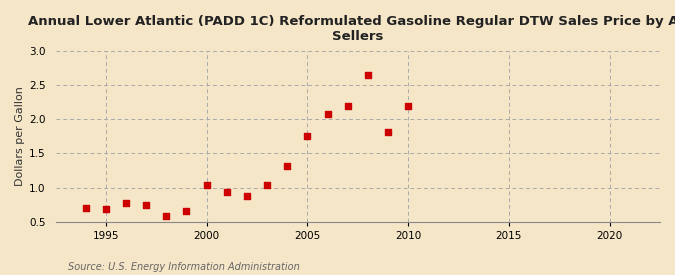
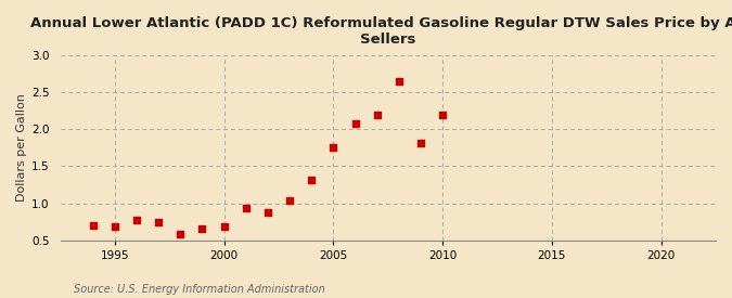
2000: 1.04 -> 0.68
